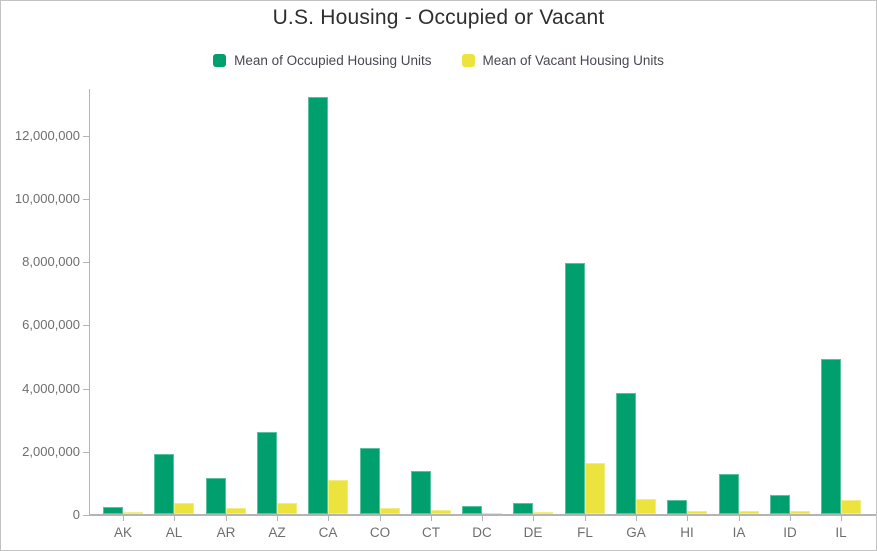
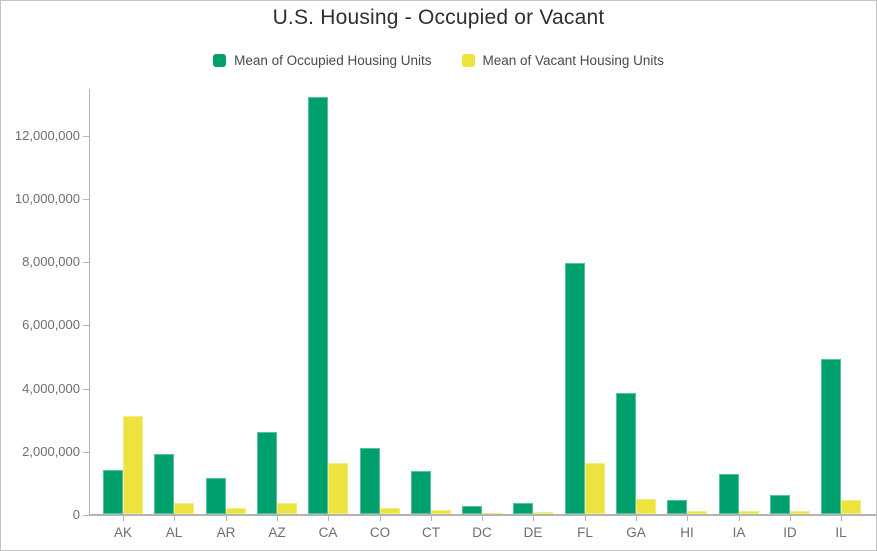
Mean of Occupied Housing Units/AK: 200000 -> 1400000
Mean of Vacant Housing Units/AK: 100000 -> 3100000
Mean of Vacant Housing Units/CA: 1100000 -> 1600000
